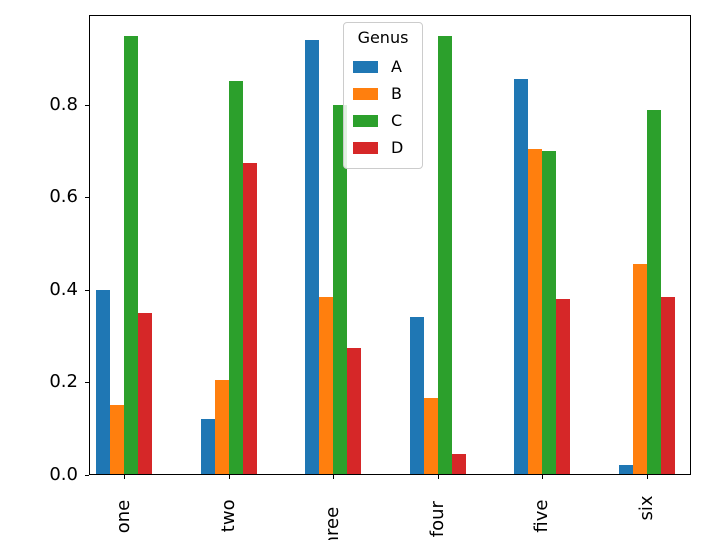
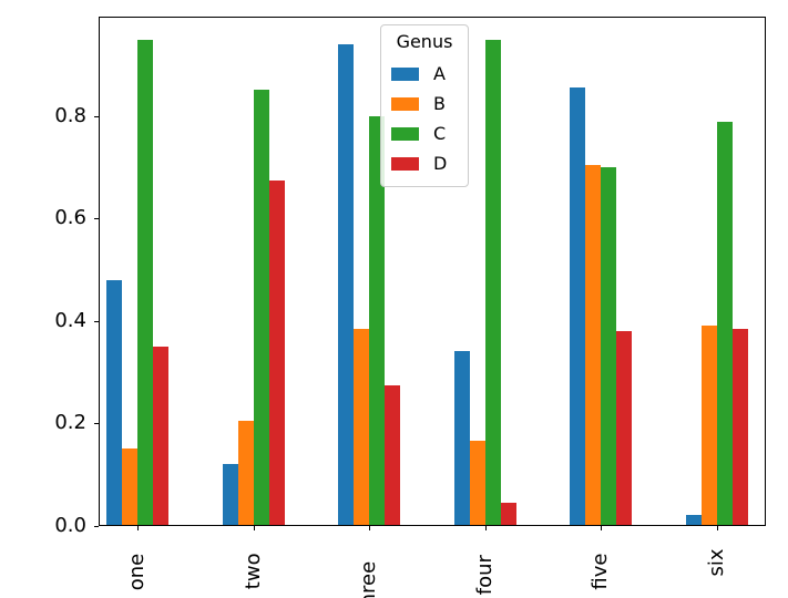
A/one: 0.40 -> 0.48
B/six: 0.46 -> 0.39
